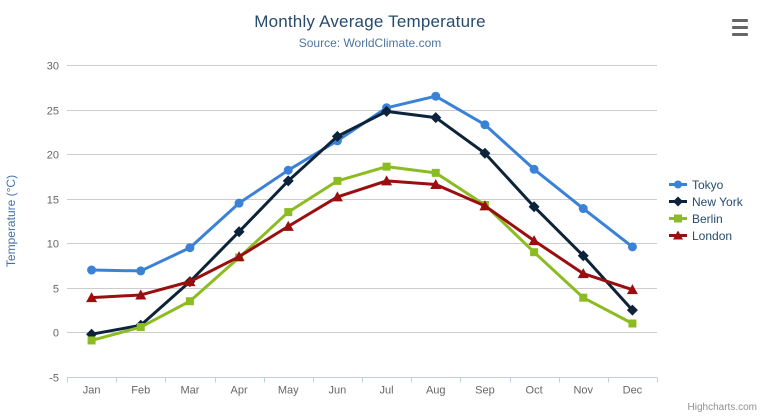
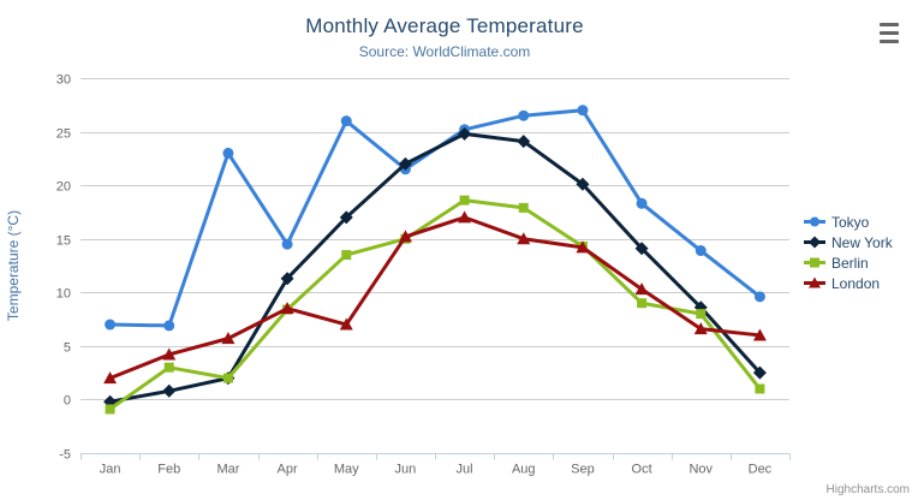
London/Jan: 4 -> 2
Berlin/Feb: 1 -> 3
Tokyo/Mar: 10 -> 23
New York/Mar: 6 -> 2
Berlin/Mar: 4 -> 2
Tokyo/May: 18 -> 26
London/May: 12 -> 7
Berlin/Jun: 17 -> 15
London/Aug: 17 -> 15
Tokyo/Sep: 23 -> 27
Berlin/Nov: 4 -> 8
London/Dec: 5 -> 6
